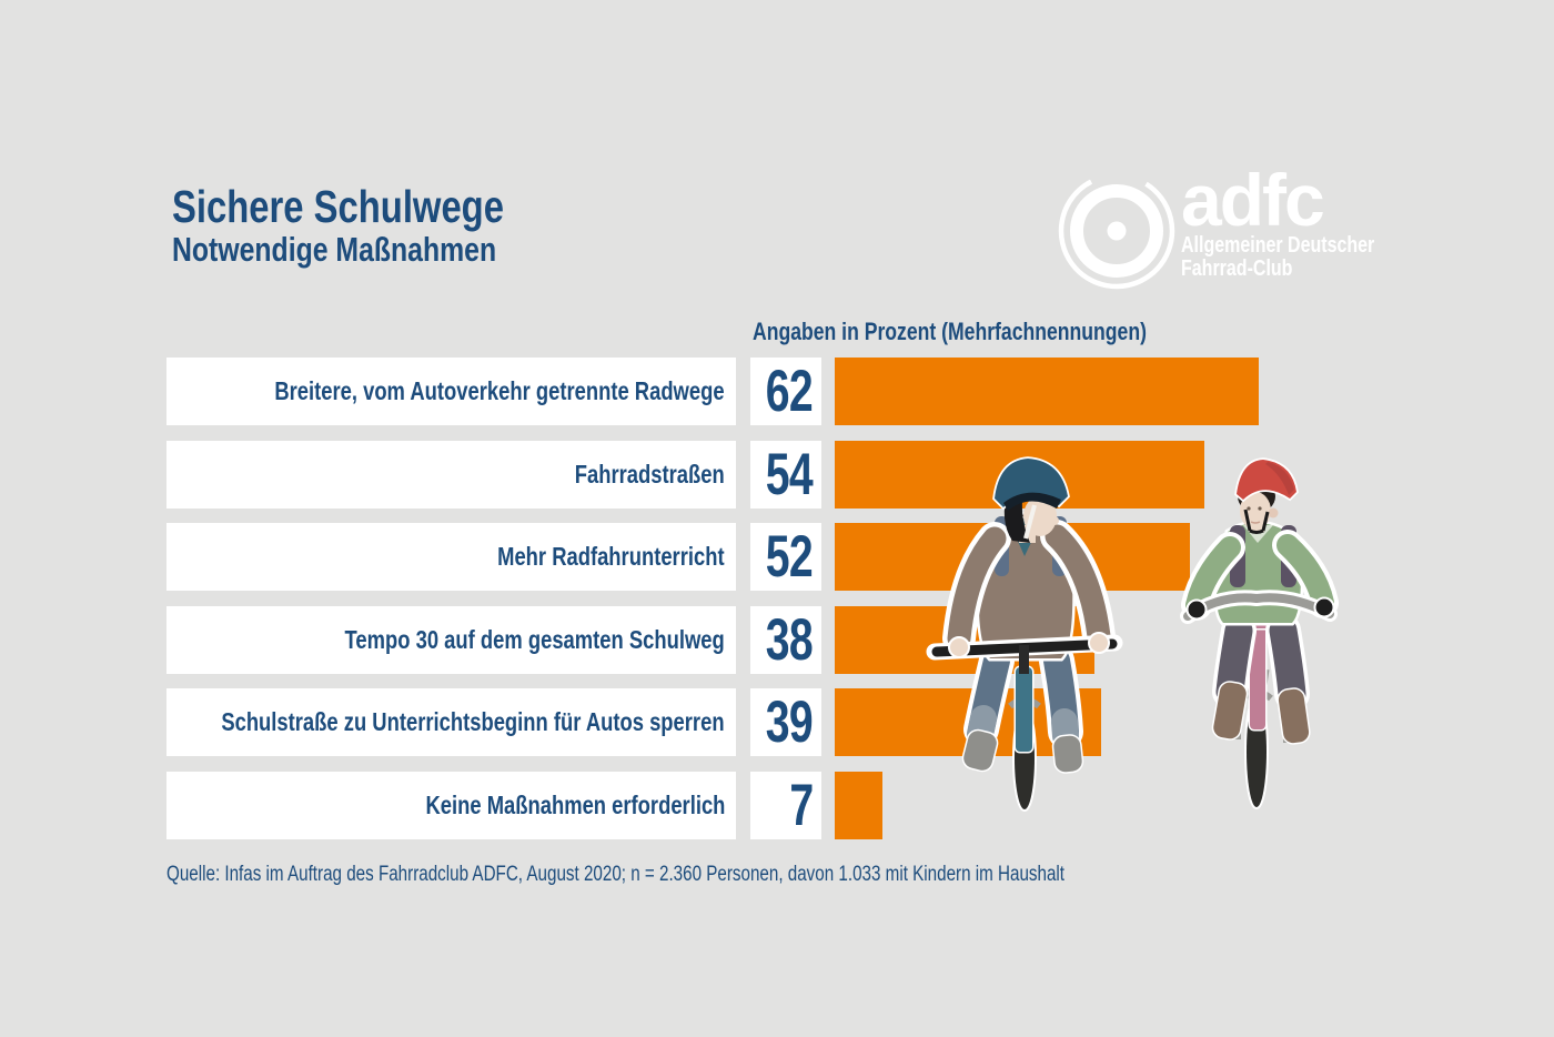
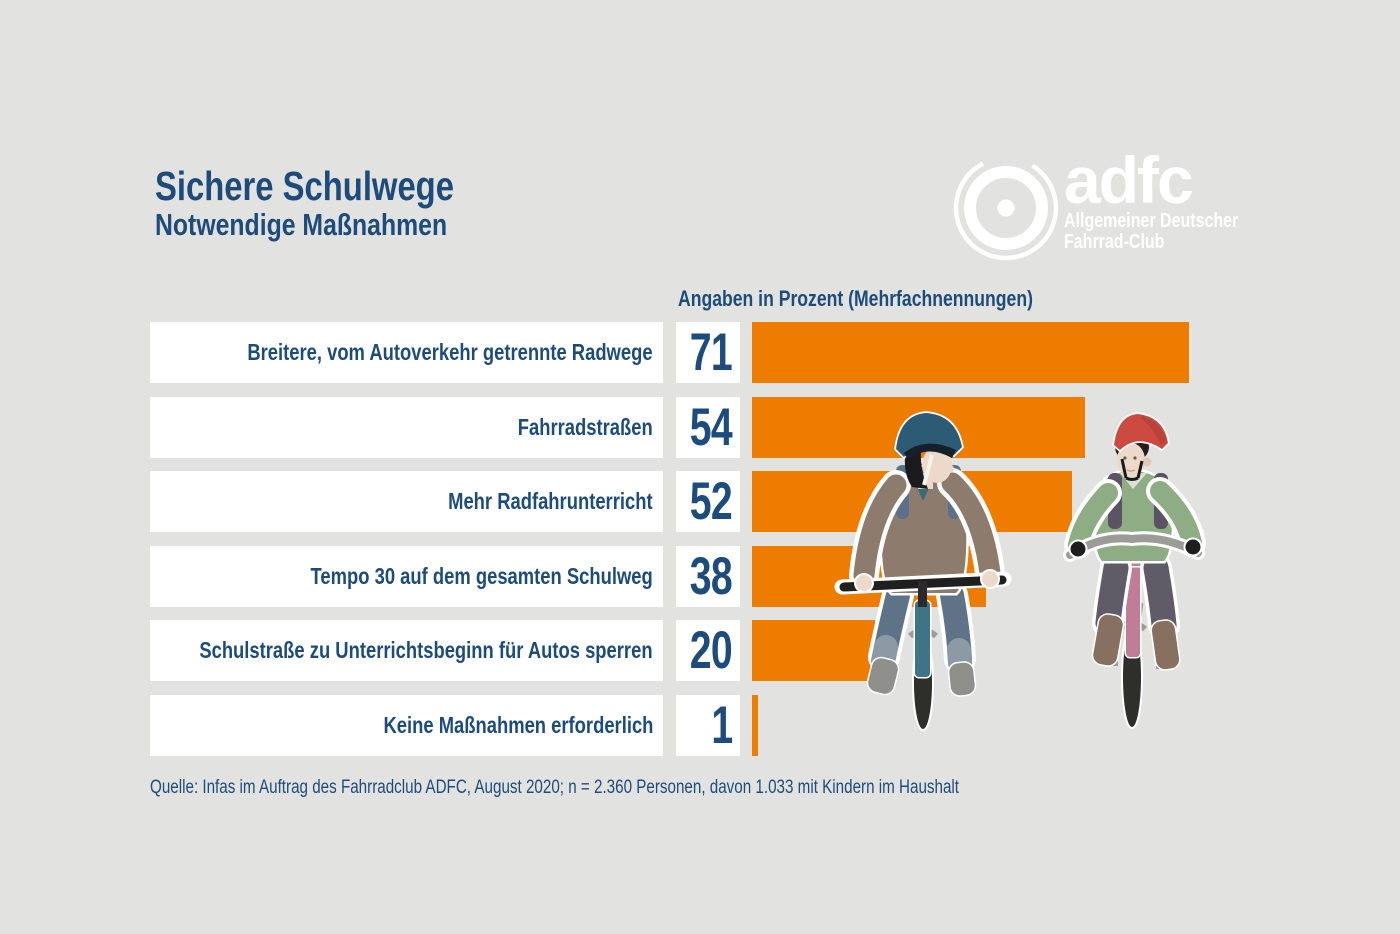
Breitere, vom Autoverkehr getrennte Radwege: 62 -> 71
Schulstraße zu Unterrichtsbeginn für Autos sperren: 39 -> 20
Keine Maßnahmen erforderlich: 7 -> 1
